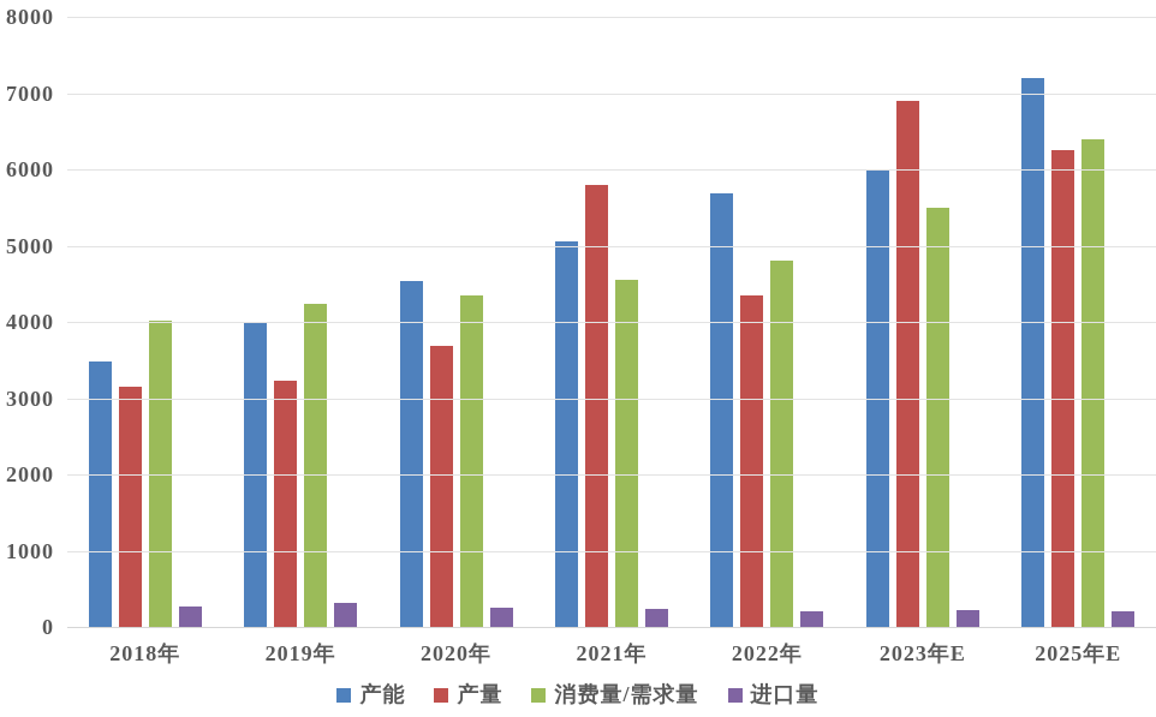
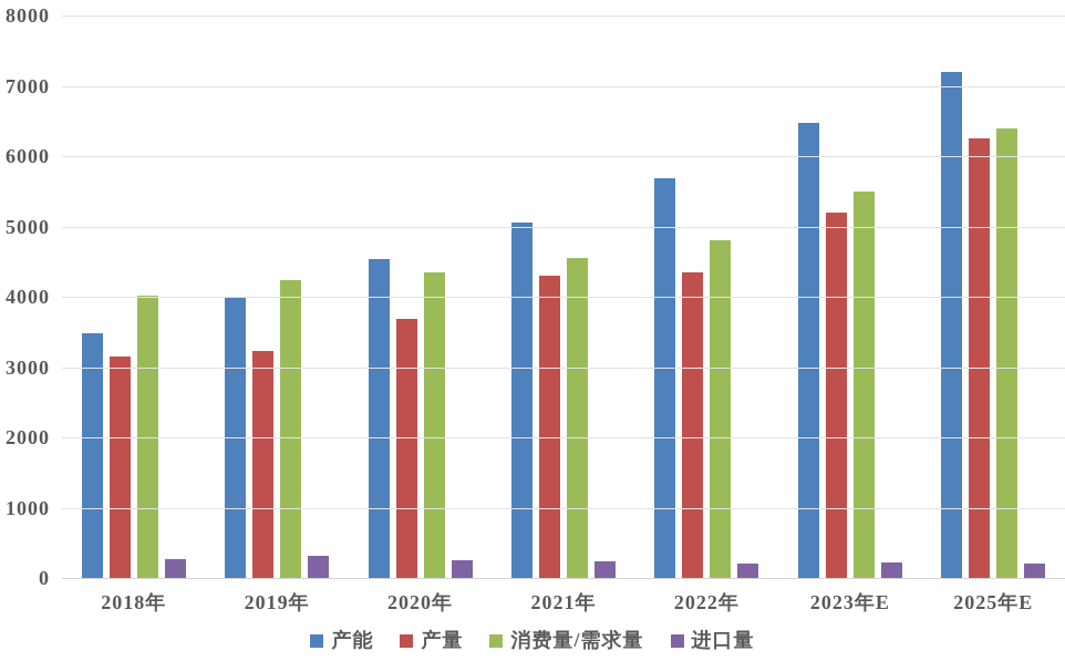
产量/2021年: 5800 -> 4300
产能/2023年E: 6000 -> 6500
产量/2023年E: 6900 -> 5200
